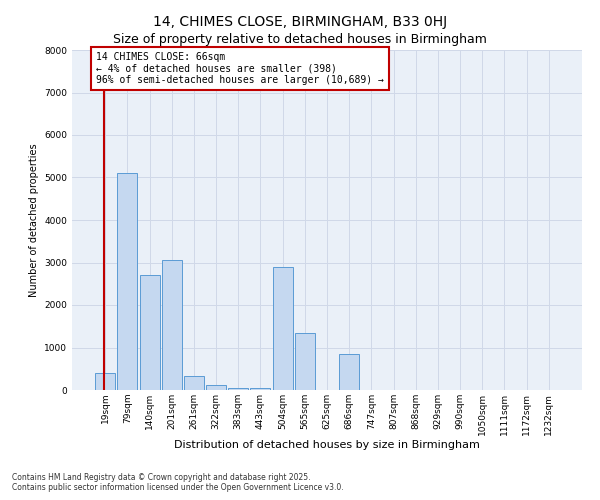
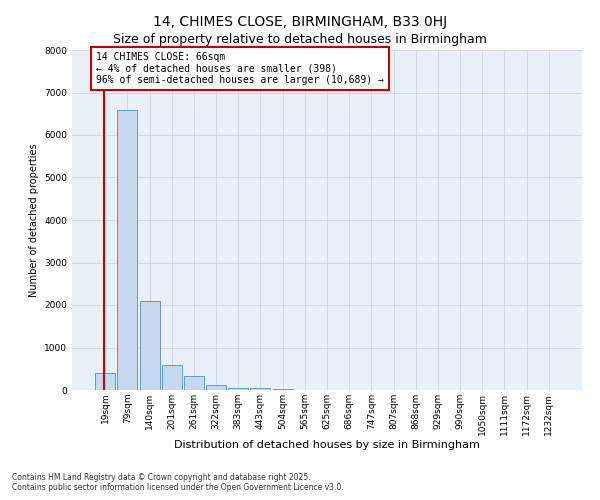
79sqm: 5100 -> 6600
140sqm: 2700 -> 2100
201sqm: 3050 -> 600
504sqm: 2900 -> 20
565sqm: 1350 -> 10
686sqm: 850 -> 0
